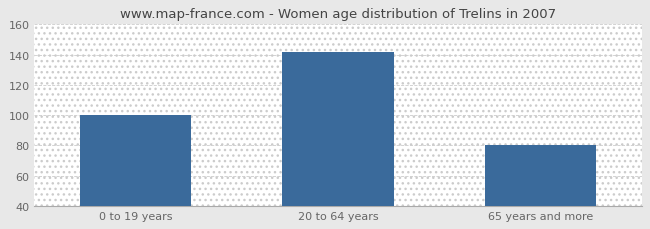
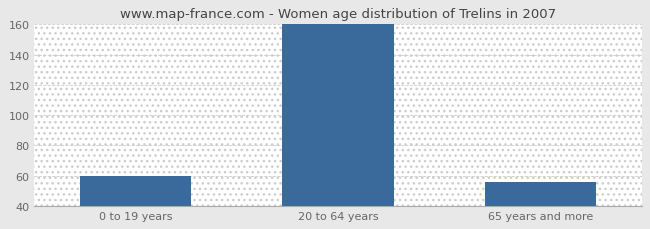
0 to 19 years: 100 -> 60
20 to 64 years: 142 -> 160
65 years and more: 80 -> 56
